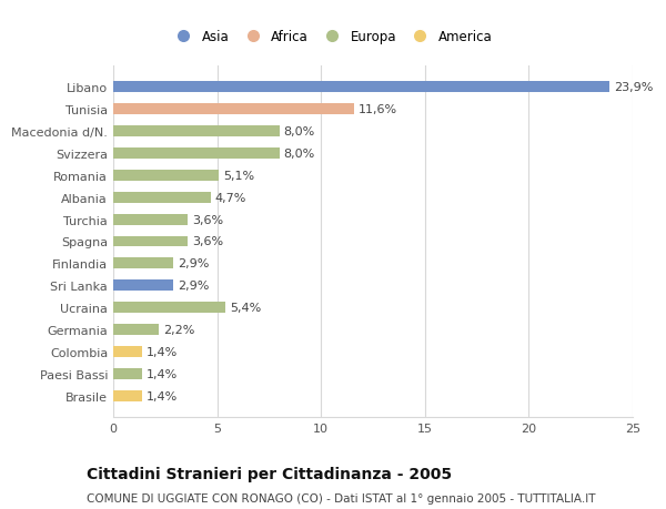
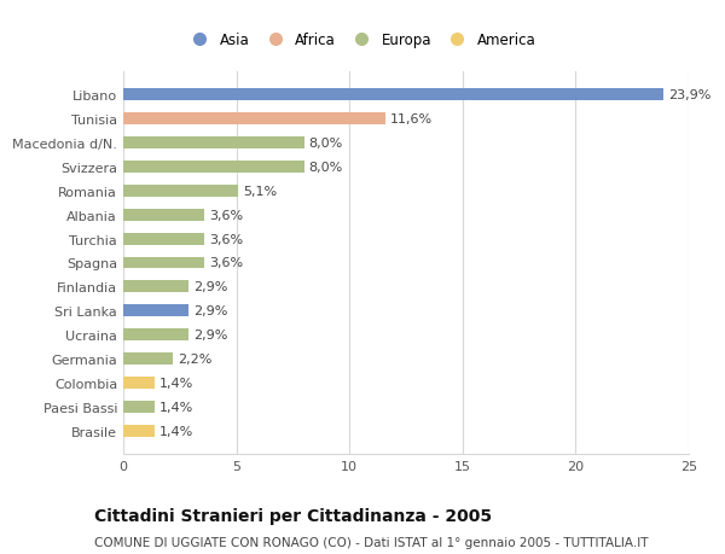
Albania: 4,7% -> 3,6%
Ucraina: 5,4% -> 2,9%
